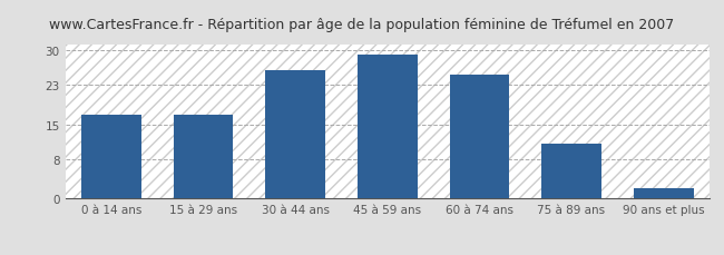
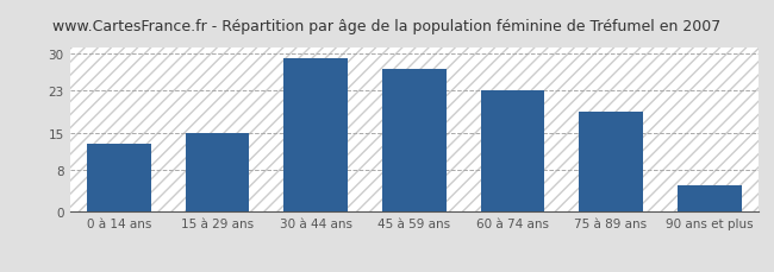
0 à 14 ans: 17 -> 13
15 à 29 ans: 17 -> 15
30 à 44 ans: 26 -> 29
45 à 59 ans: 29 -> 27
60 à 74 ans: 25 -> 23
75 à 89 ans: 11 -> 19
90 ans et plus: 2 -> 5
